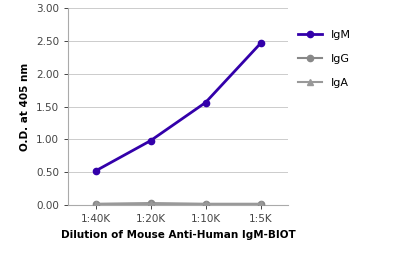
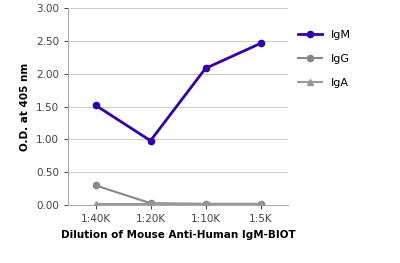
IgM/1:40K: 0.52 -> 1.52
IgG/1:40K: 0.02 -> 0.30
IgM/1:10K: 1.56 -> 2.08
